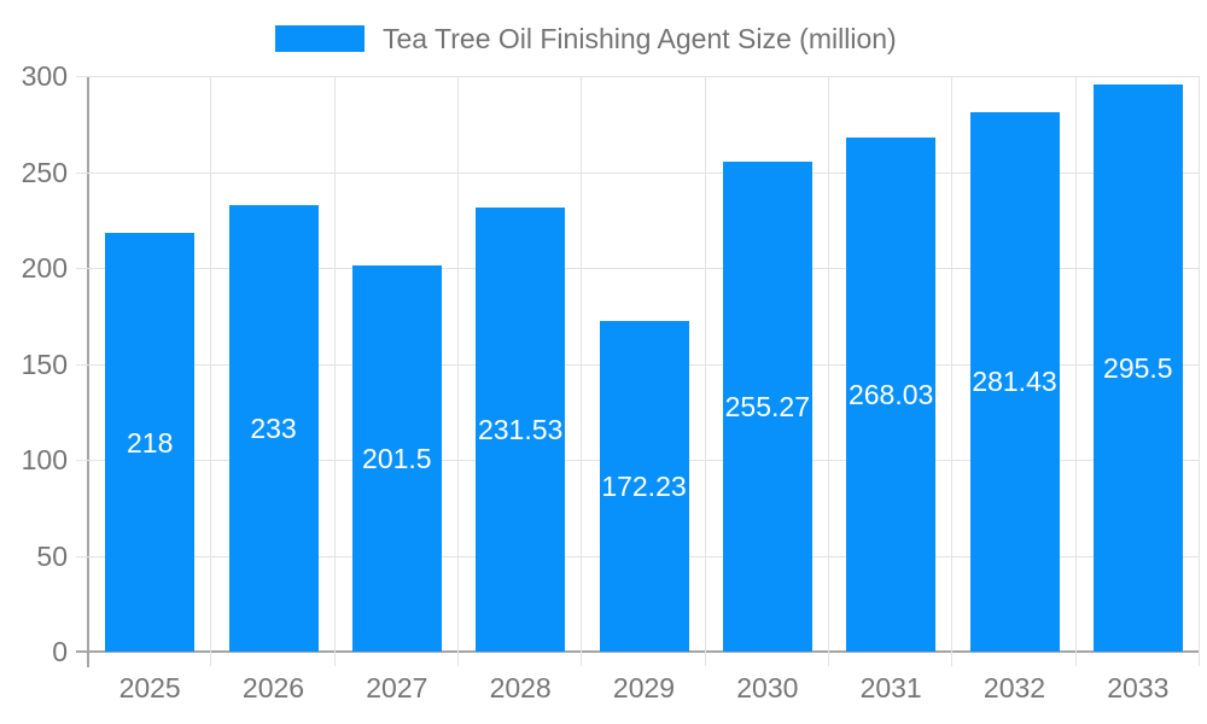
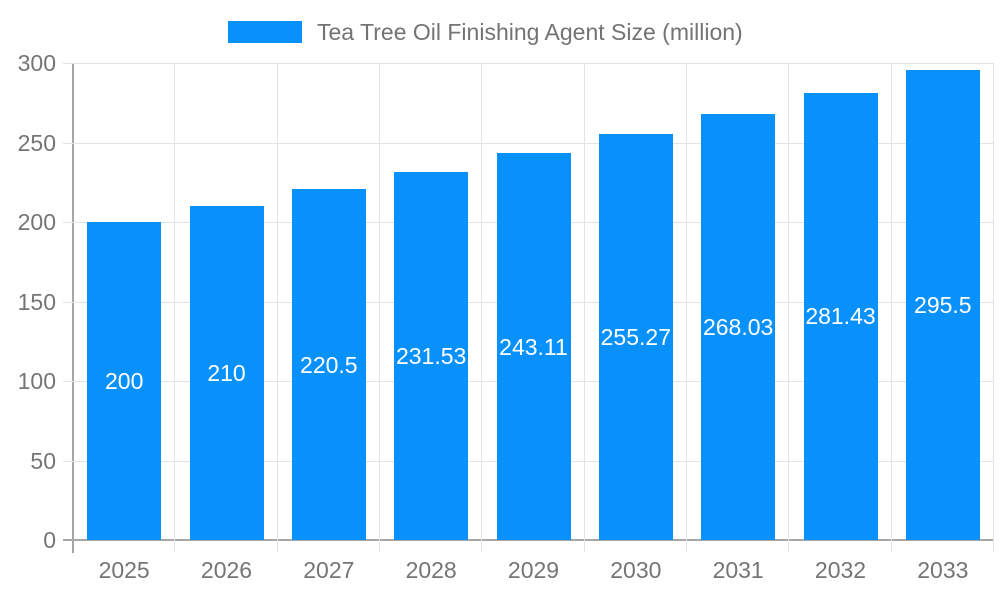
2025: 218 -> 200
2026: 233 -> 210
2027: 201.5 -> 220.5
2029: 172.23 -> 243.11
